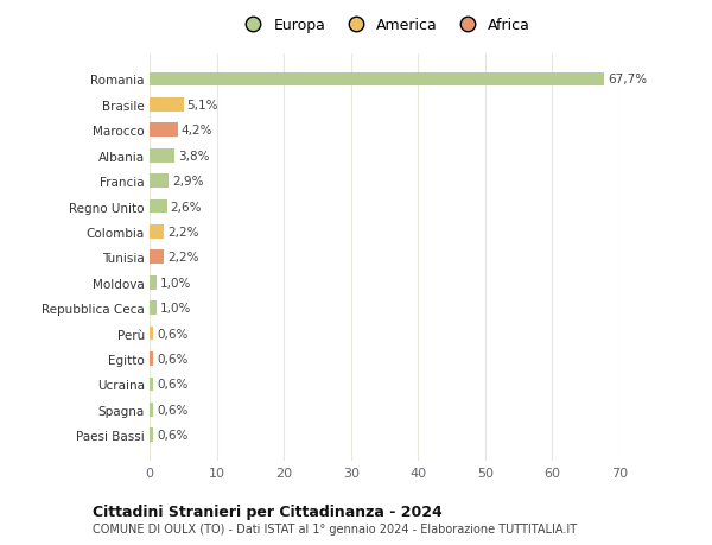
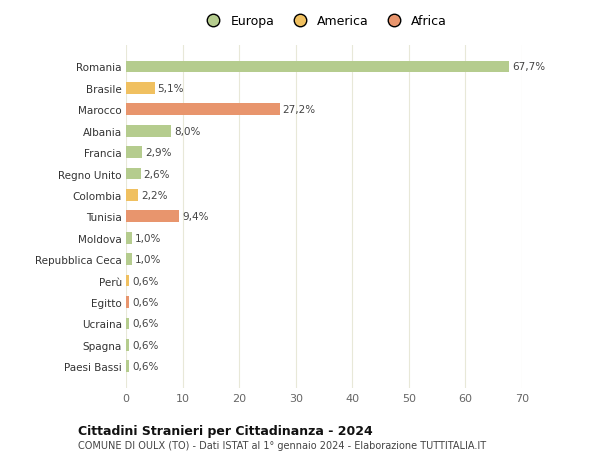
Marocco: 4,2% -> 27,2%
Albania: 3,8% -> 8,0%
Tunisia: 2,2% -> 9,4%
